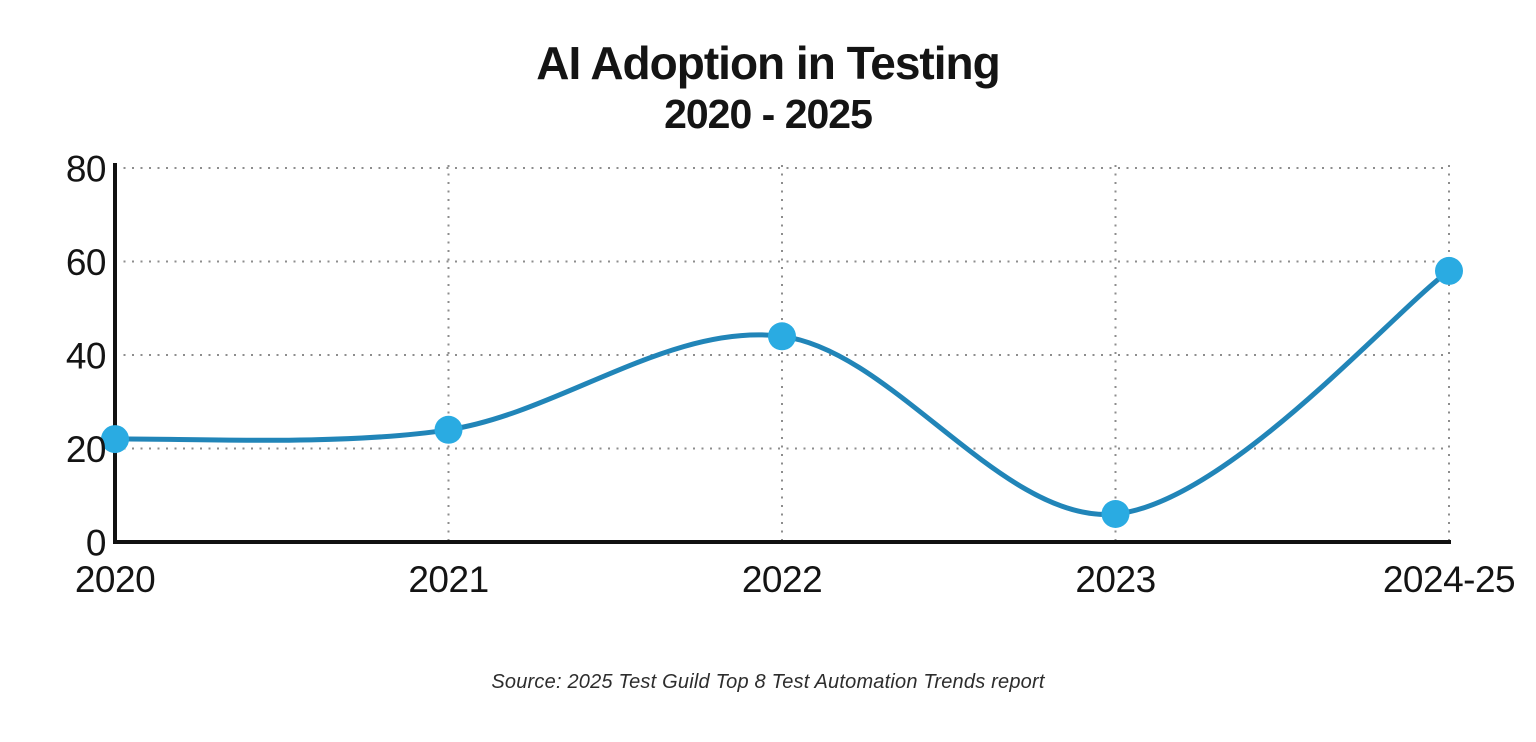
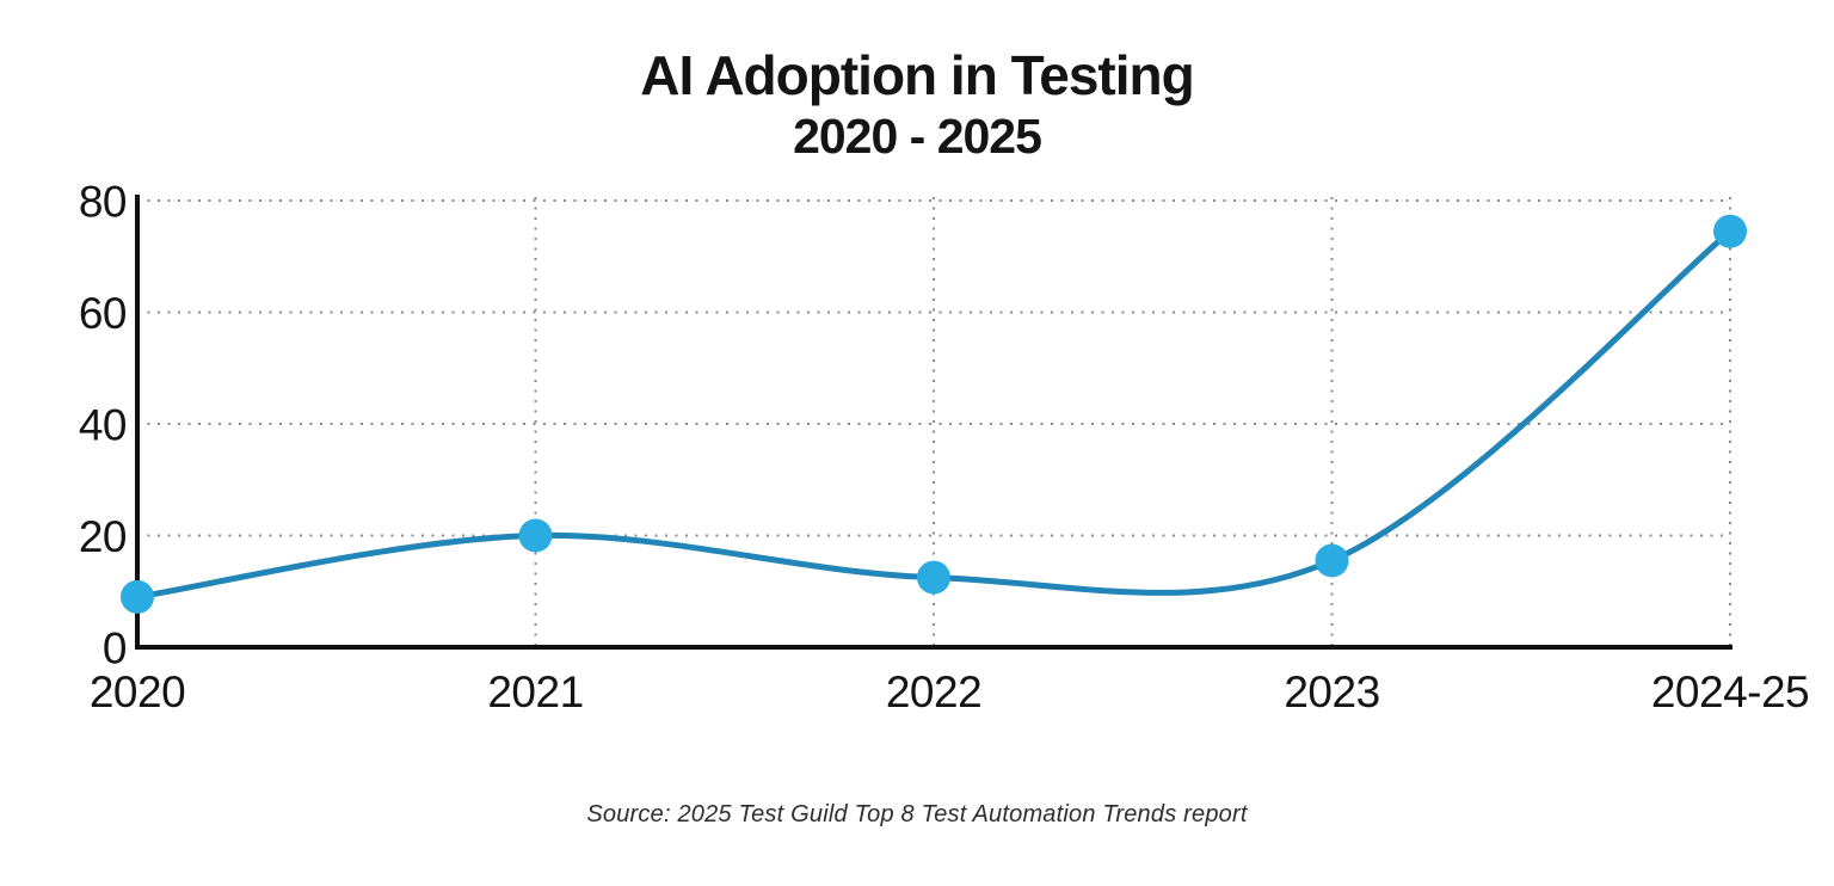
2020: 22 -> 9
2021: 24 -> 20
2022: 44 -> 12
2023: 6 -> 16
2024-25: 58 -> 74
